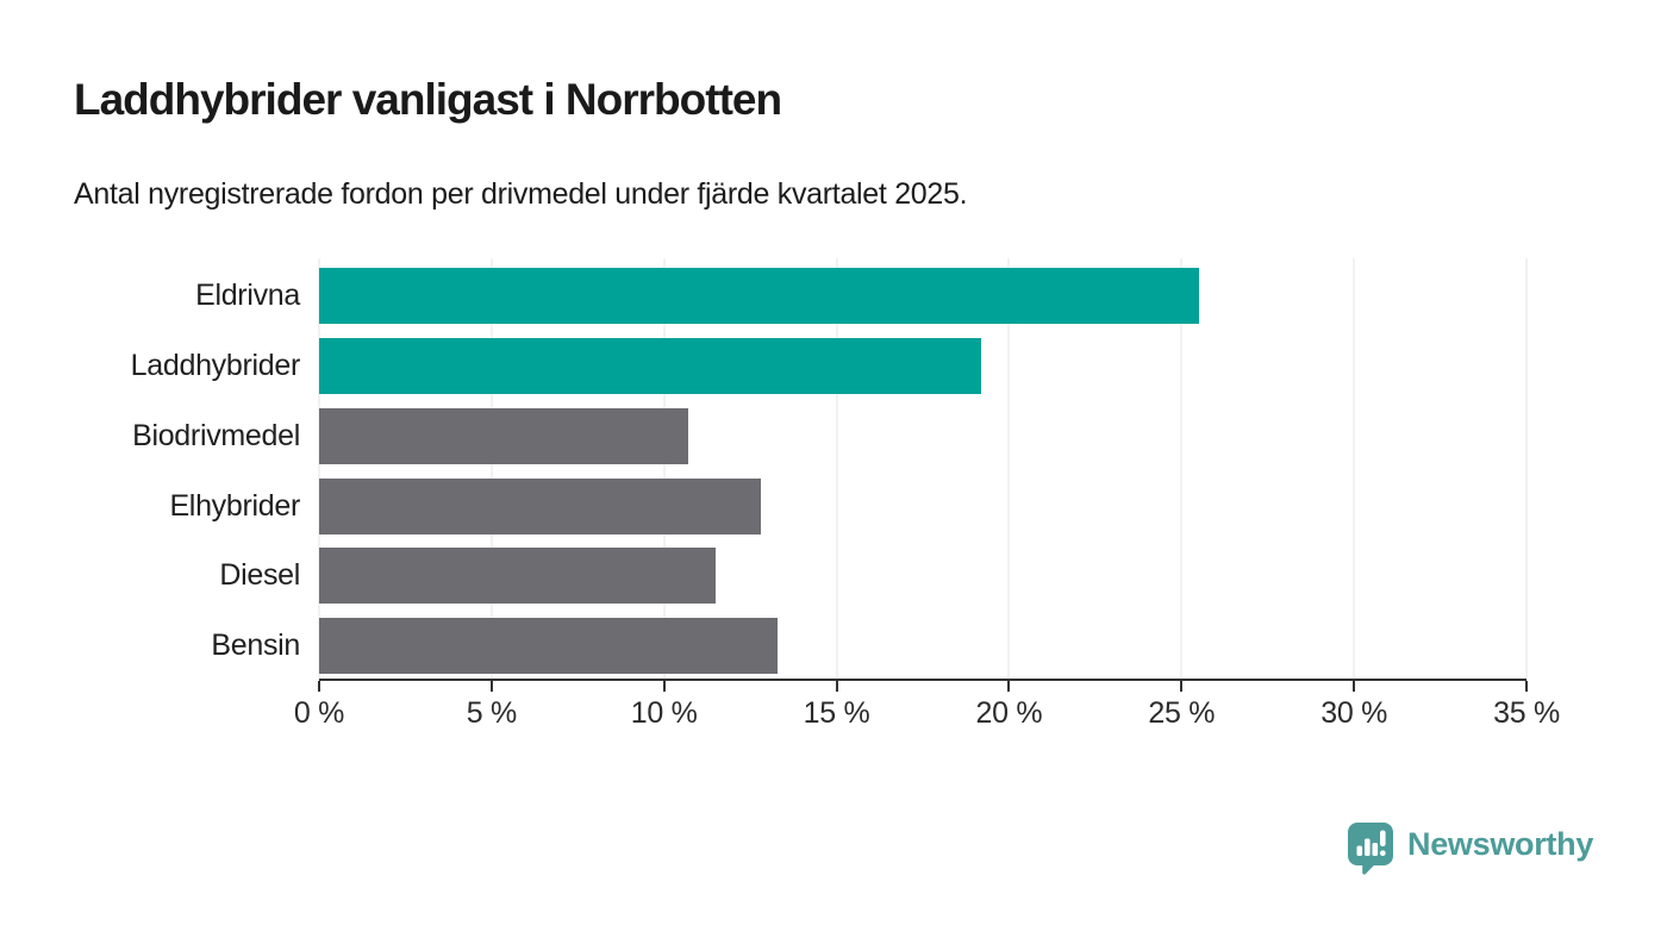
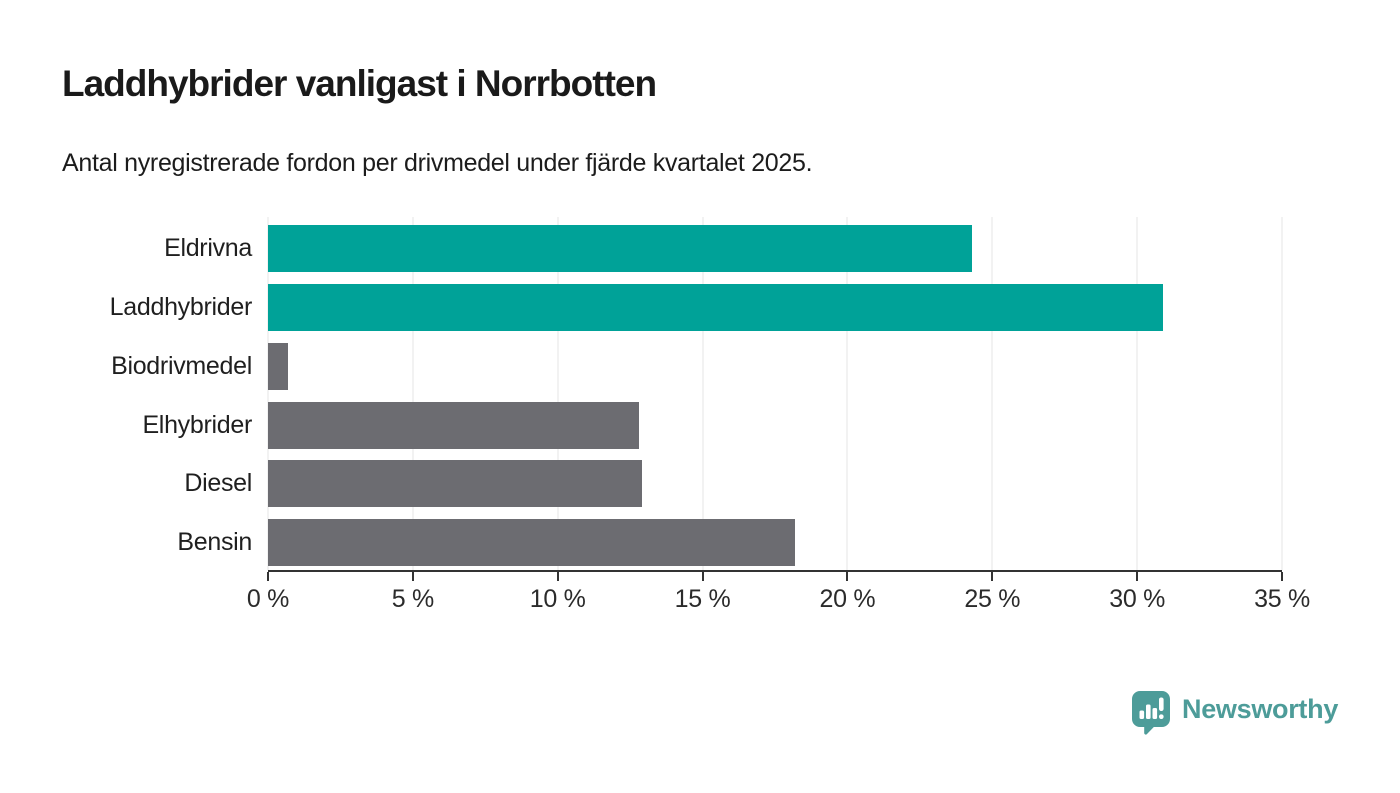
Eldrivna: 25.5% -> 24.3%
Laddhybrider: 19.2% -> 30.9%
Biodrivmedel: 10.7% -> 0.7%
Diesel: 11.5% -> 12.9%
Bensin: 13.3% -> 18.2%
